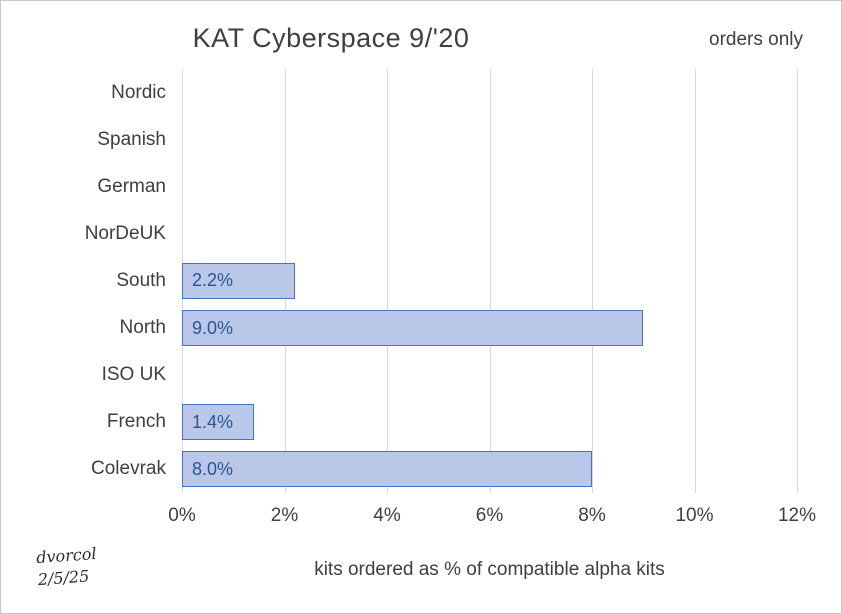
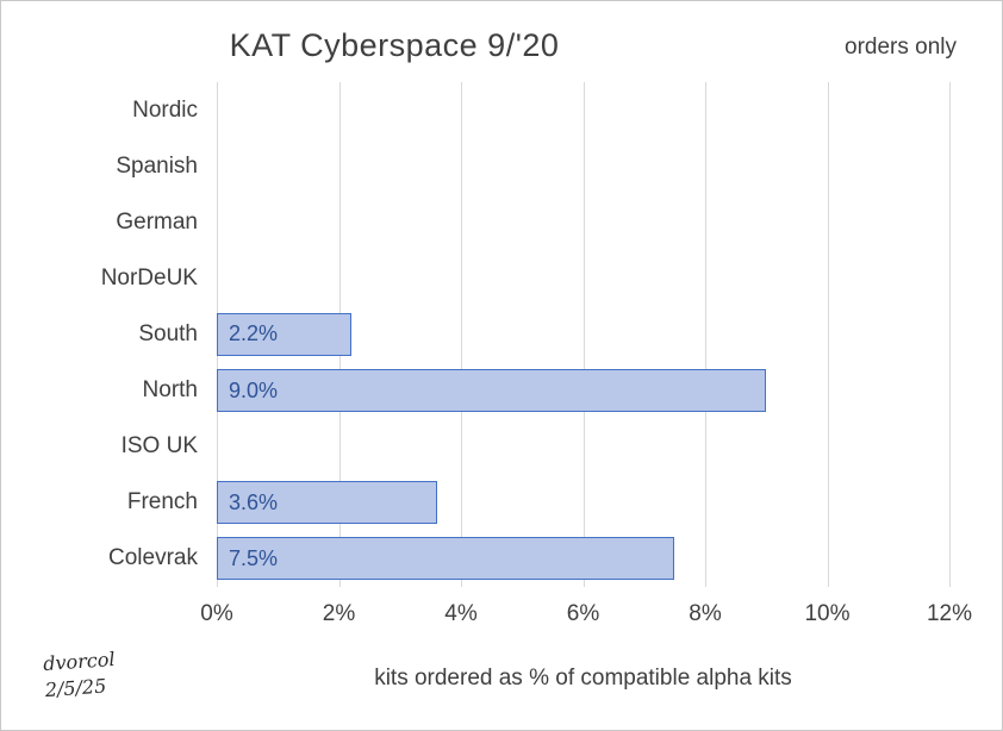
French: 1.4% -> 3.6%
Colevrak: 8.0% -> 7.5%
